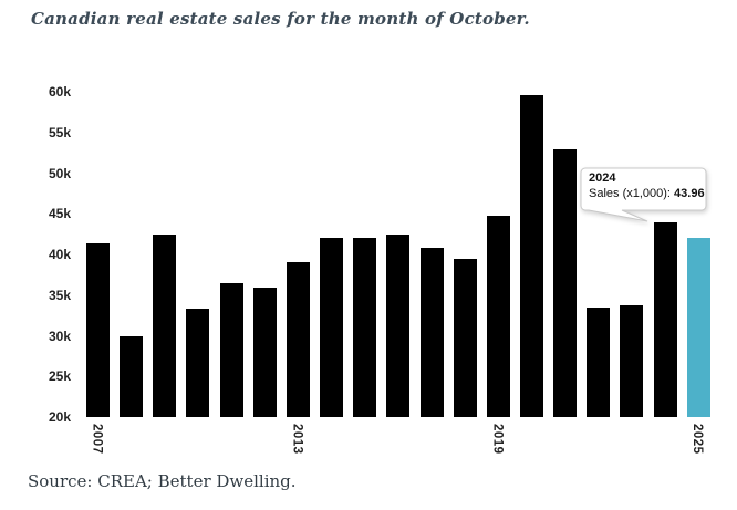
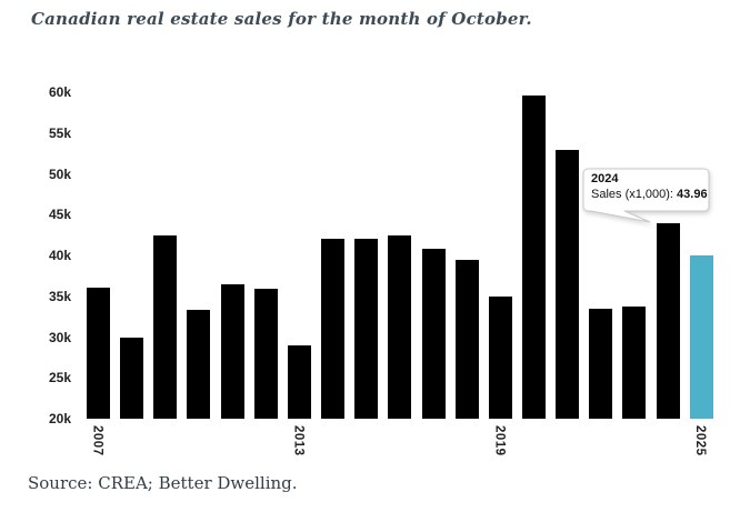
2007: 41k -> 36k
2013: 39k -> 29k
2019: 45k -> 35k
2025: 42k -> 40k
